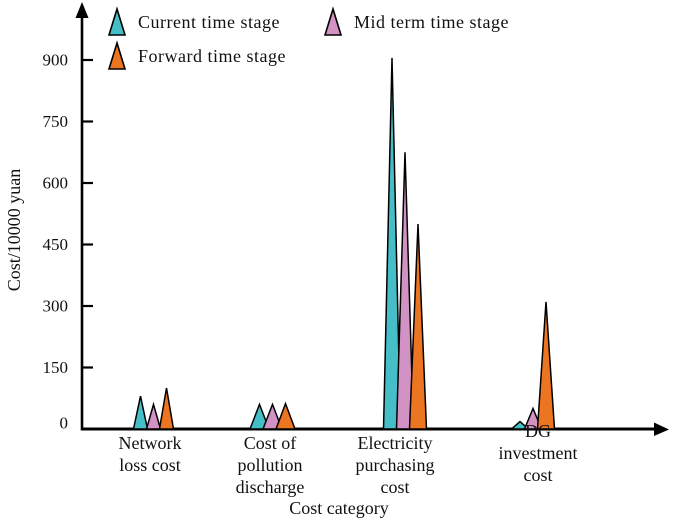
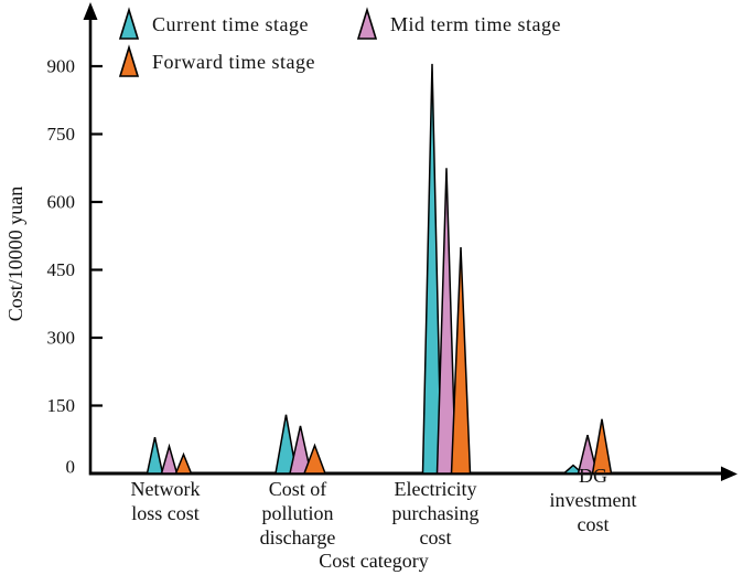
Forward time stage/Network loss cost: 100 -> 40
Current time stage/Cost of pollution discharge: 60 -> 130
Mid term time stage/Cost of pollution discharge: 60 -> 100
Mid term time stage/DG investment cost: 50 -> 80
Forward time stage/DG investment cost: 310 -> 120
